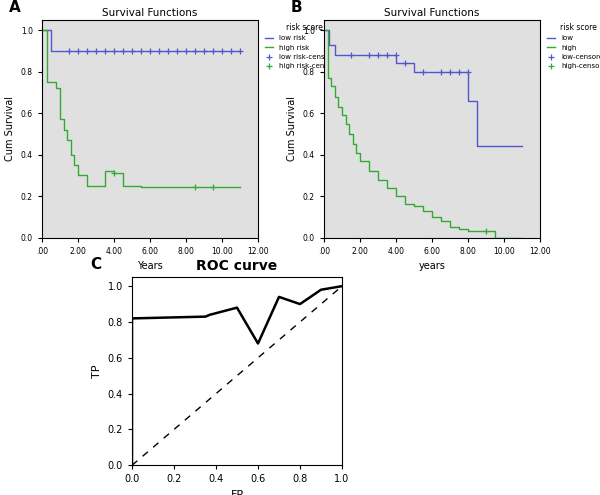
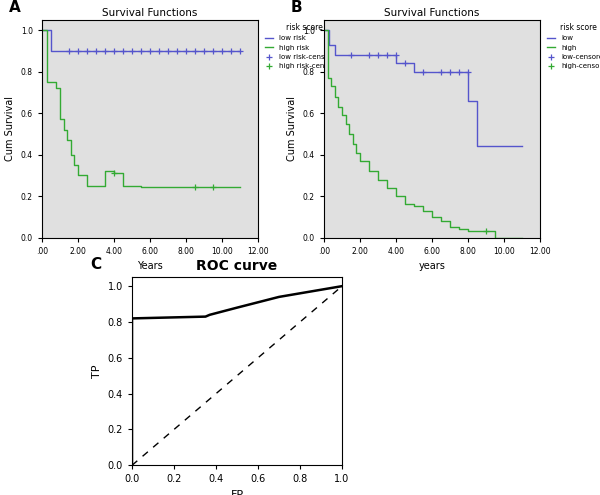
ROC curve/0.6: 0.68 -> 0.91
ROC curve/0.8: 0.90 -> 0.96
